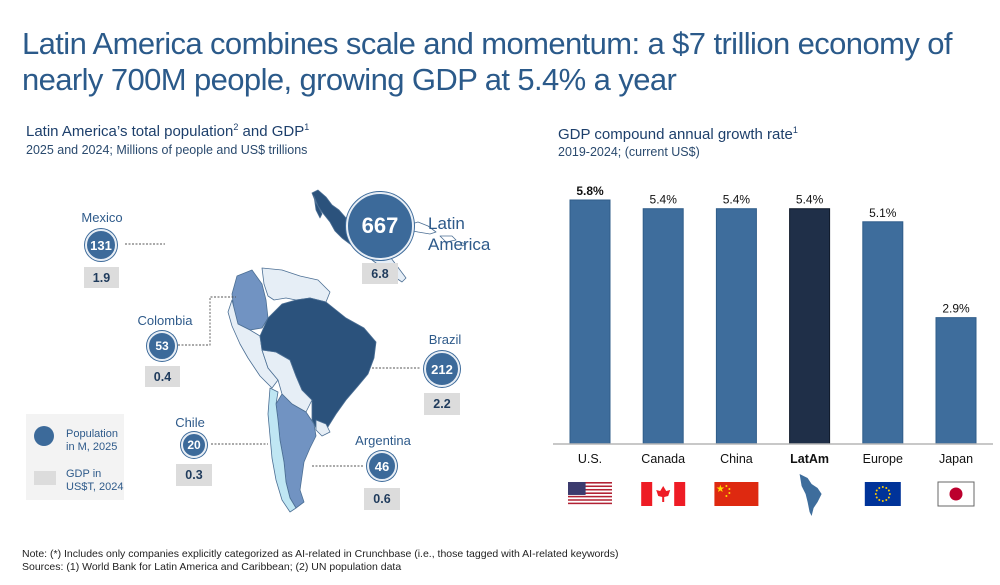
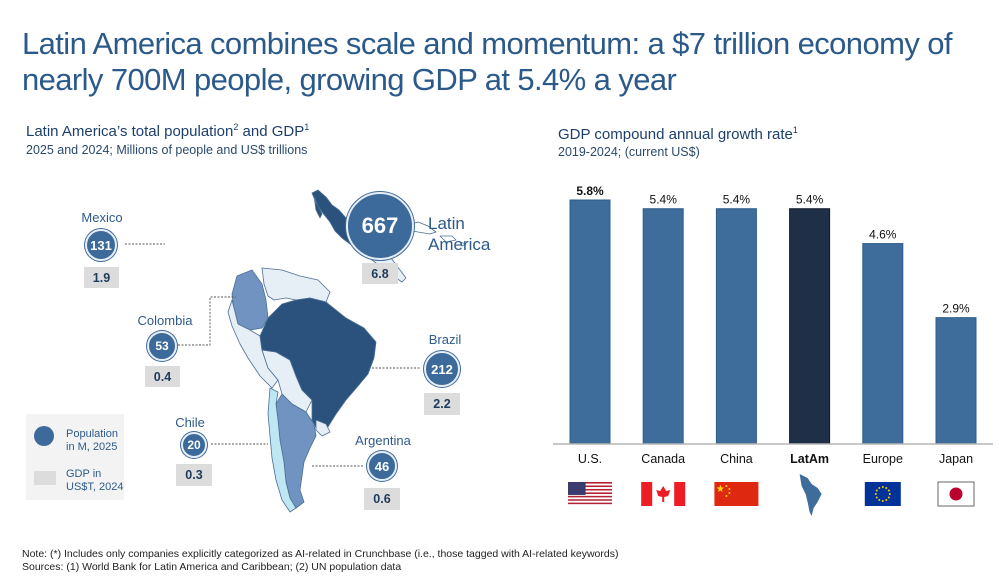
Europe: 5.1% -> 4.6%
